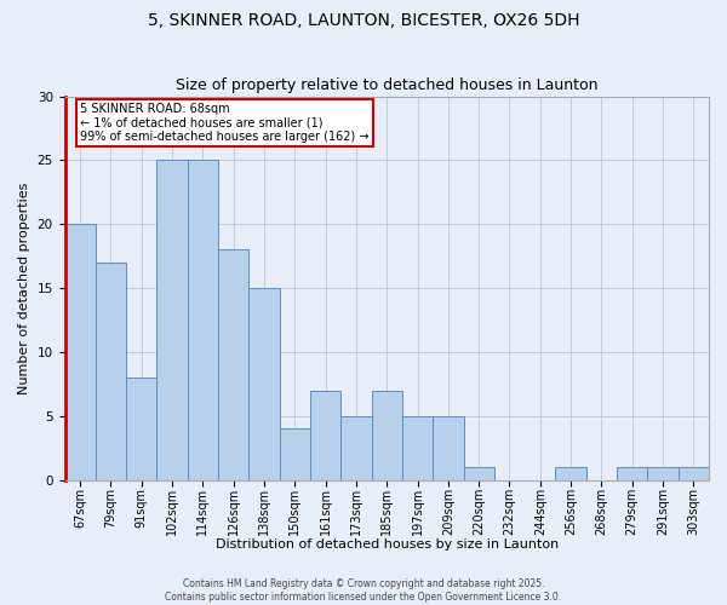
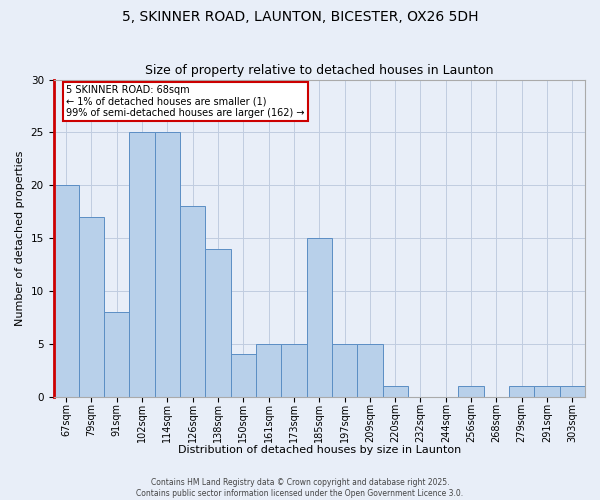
138sqm: 15 -> 14
161sqm: 7 -> 5
185sqm: 7 -> 15
